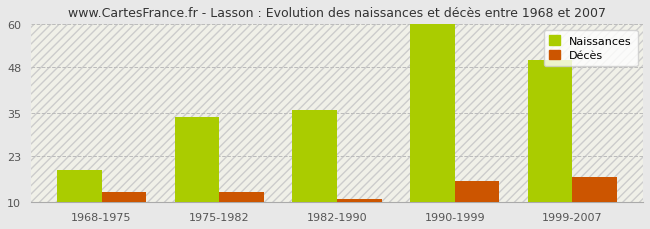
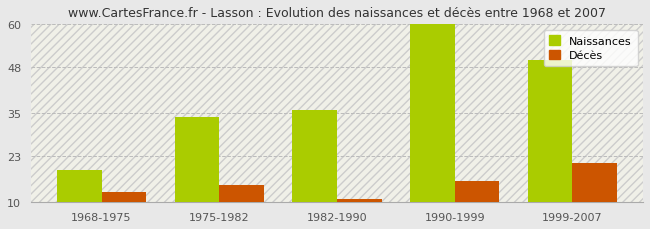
Décès/1975-1982: 13 -> 15
Décès/1999-2007: 17 -> 21
